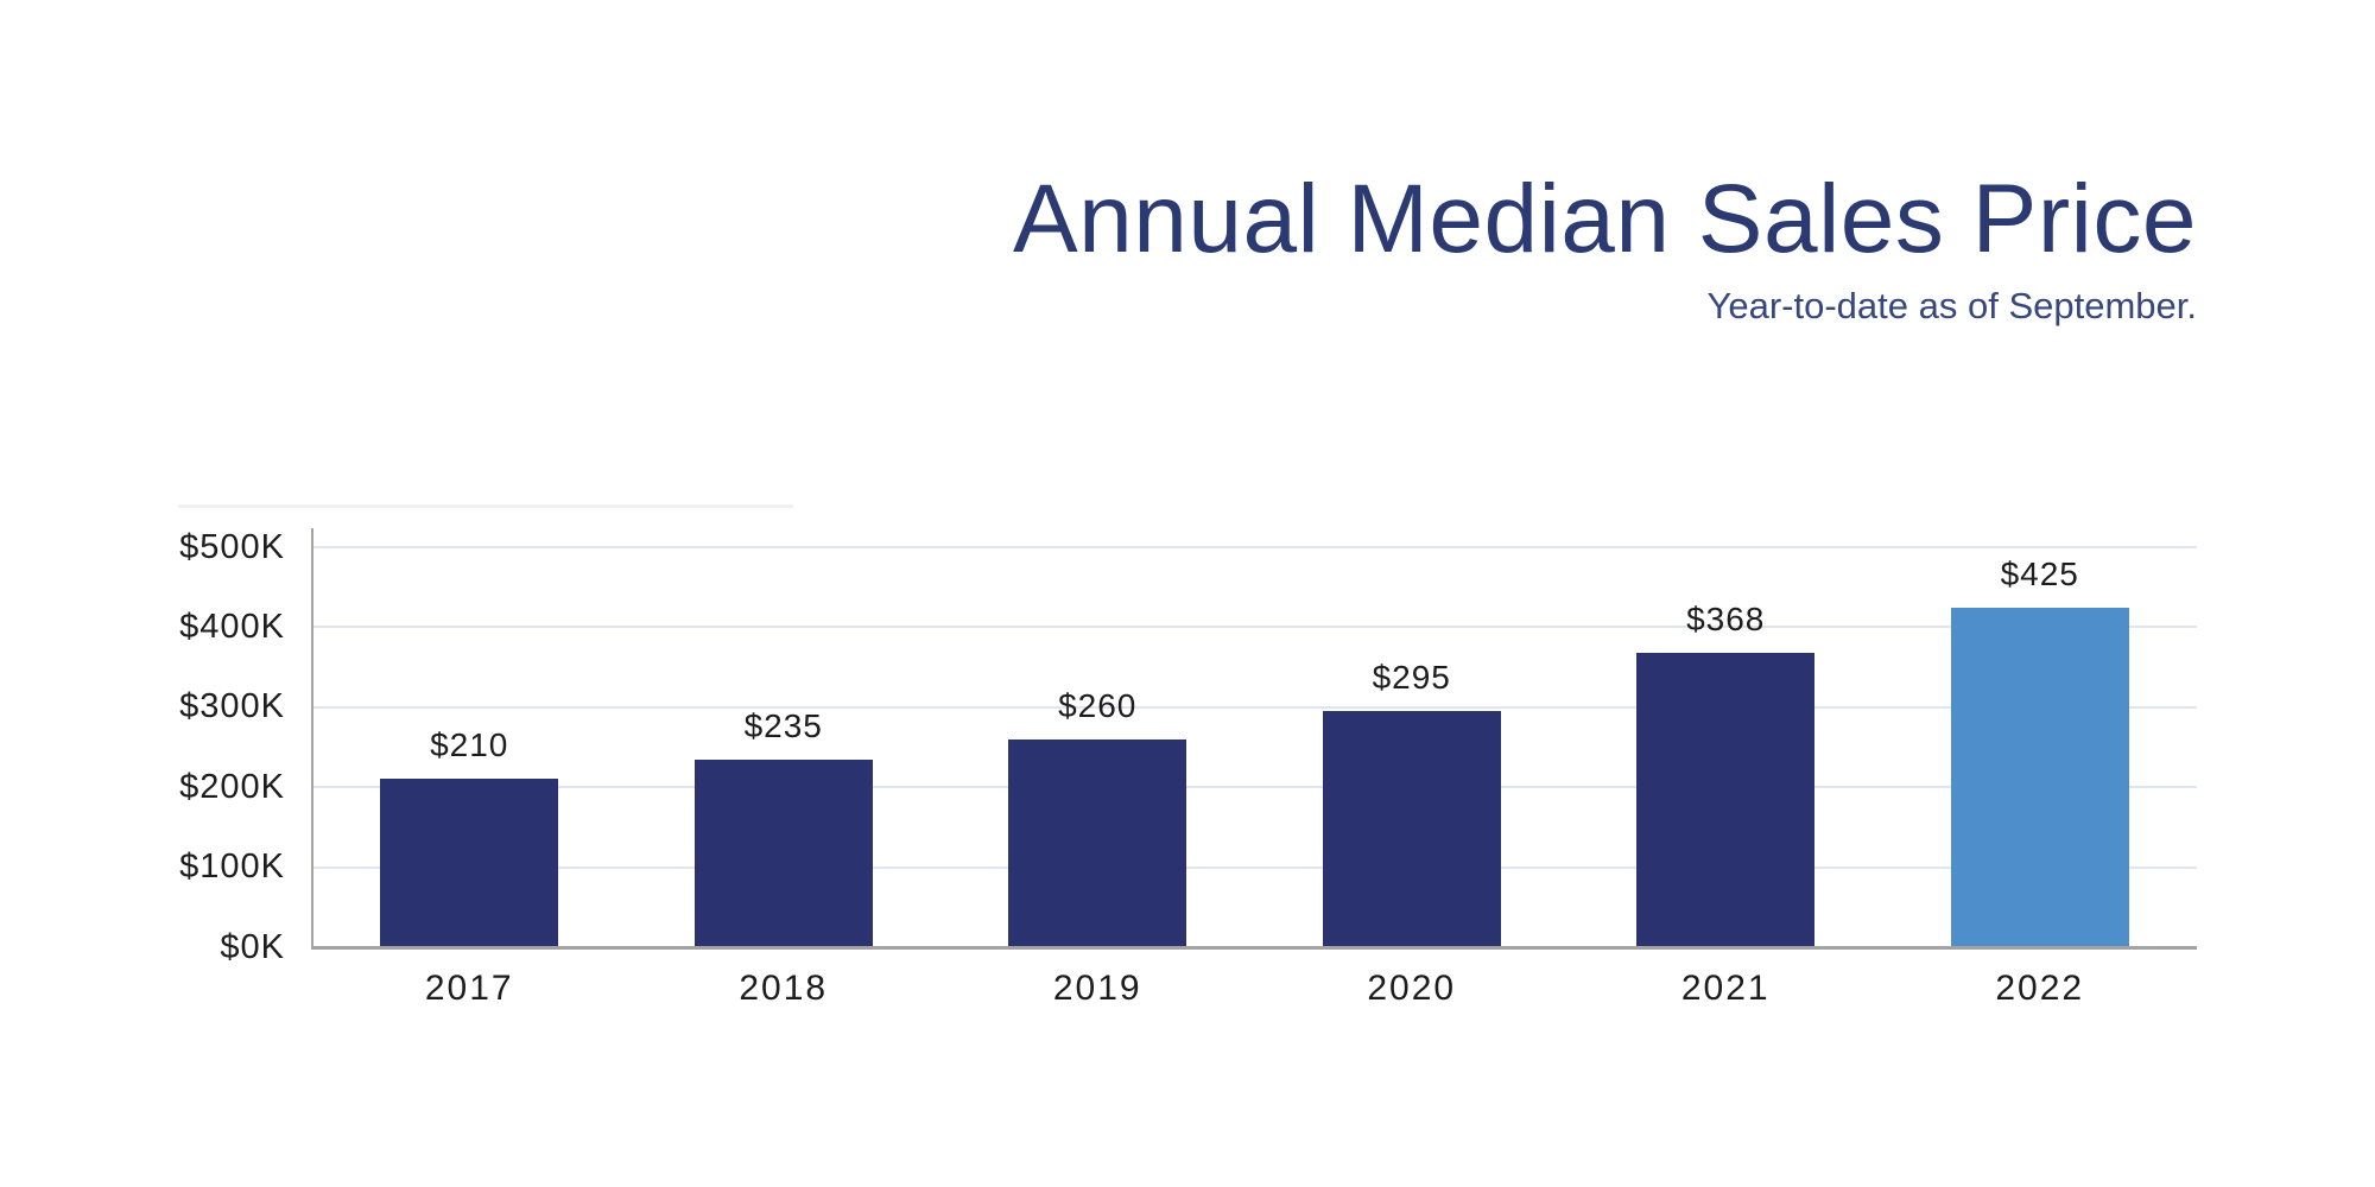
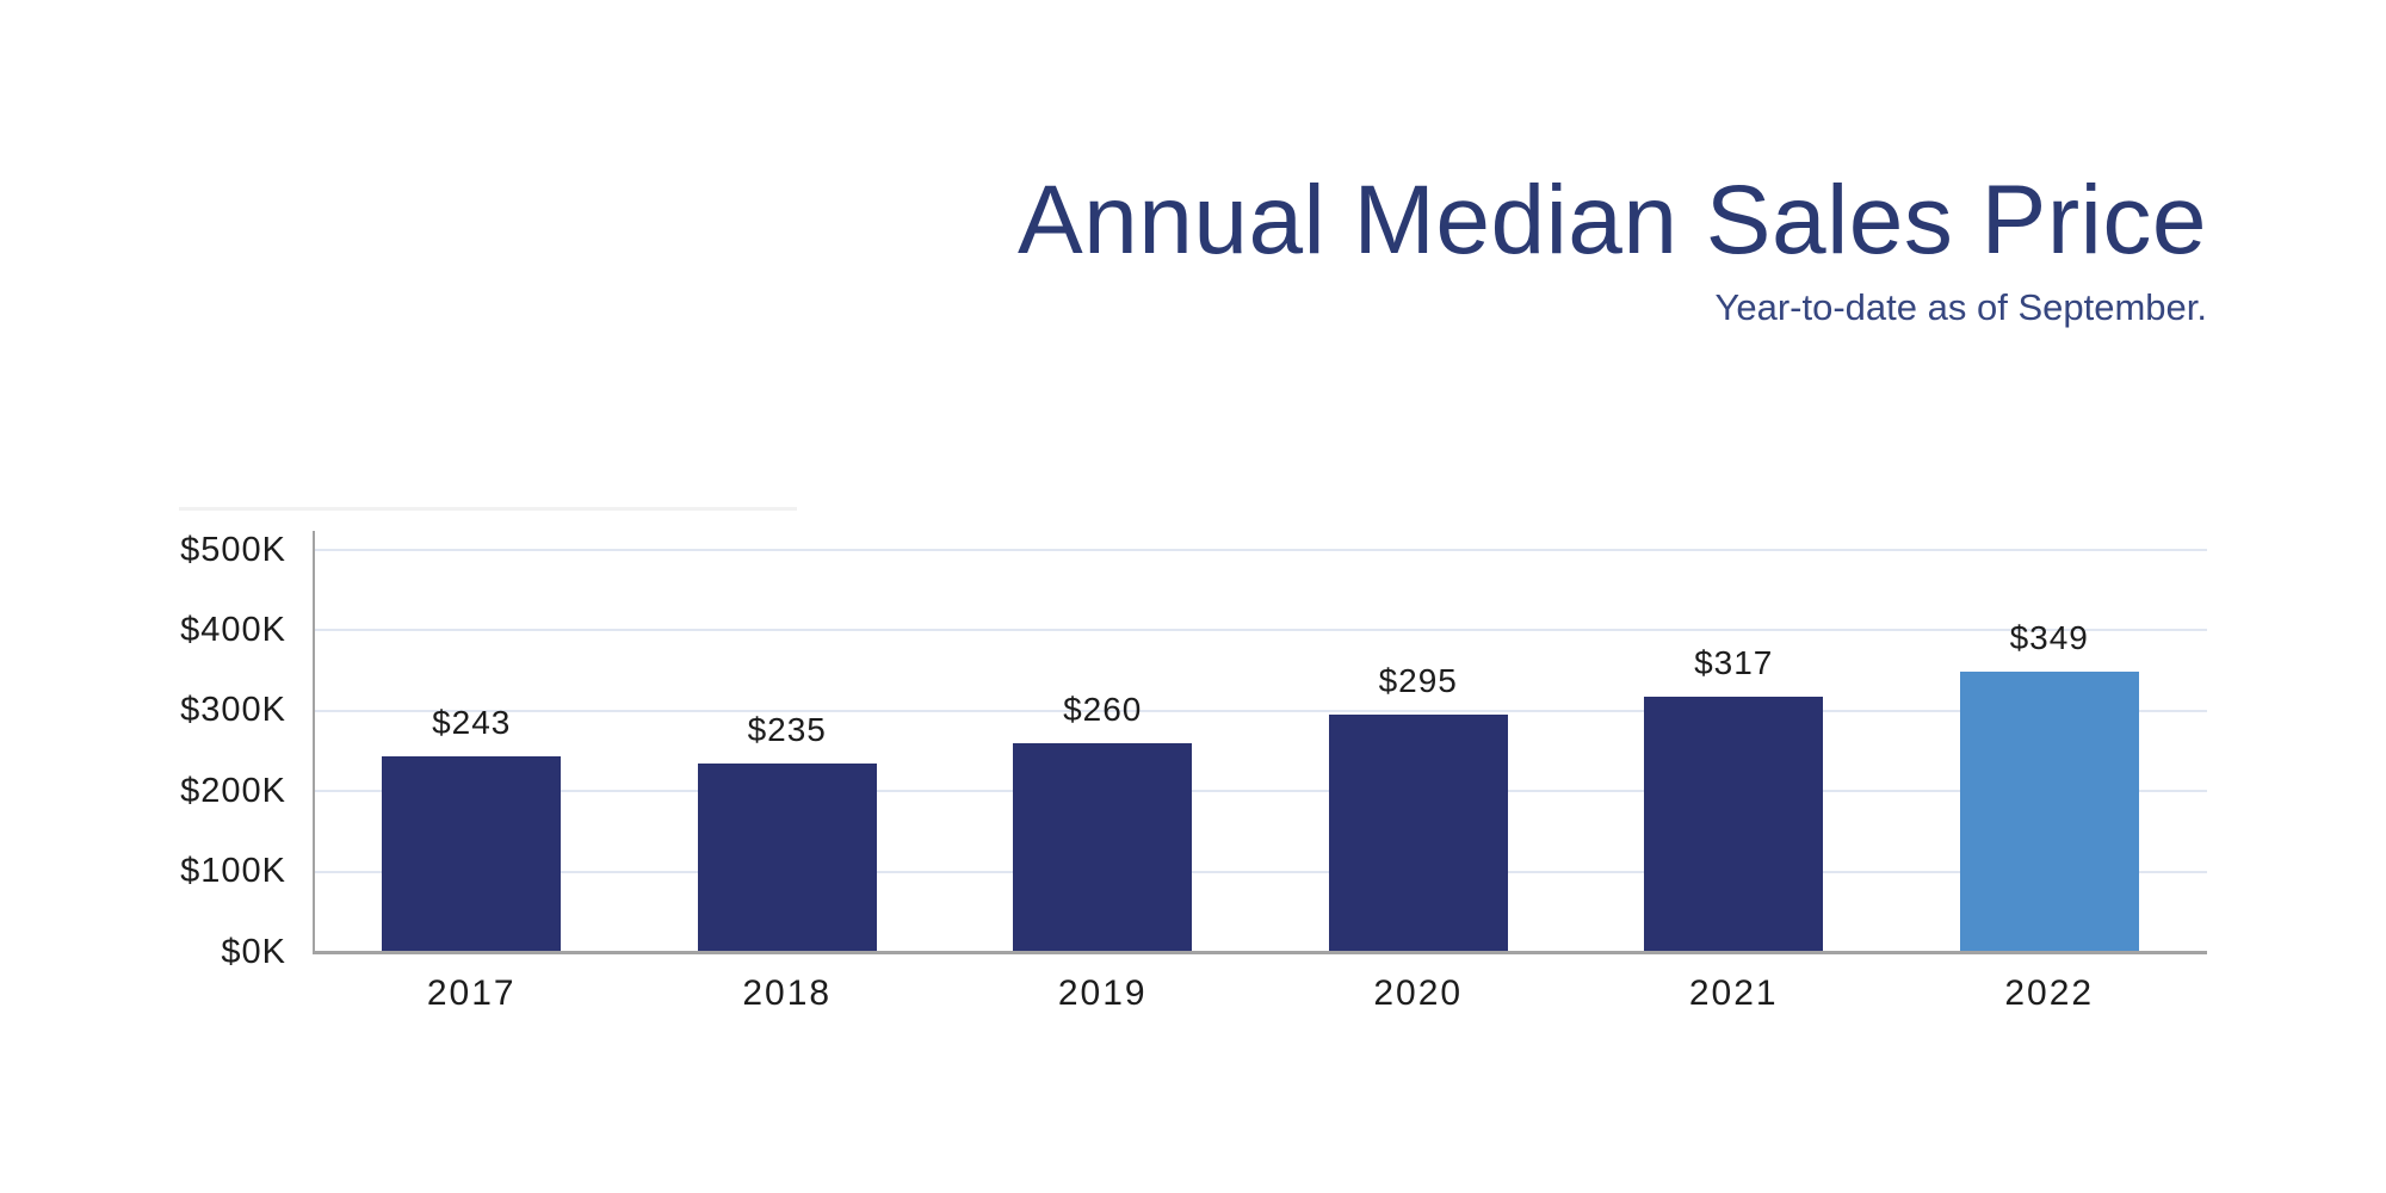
2017: $210 -> $243
2021: $368 -> $317
2022: $425 -> $349
